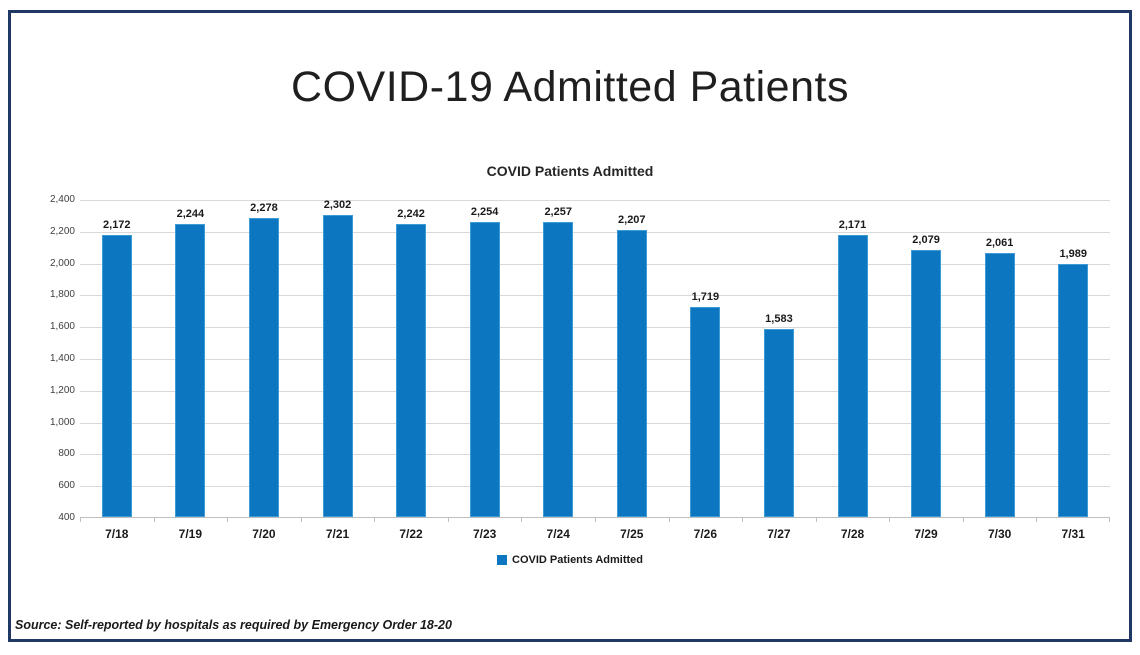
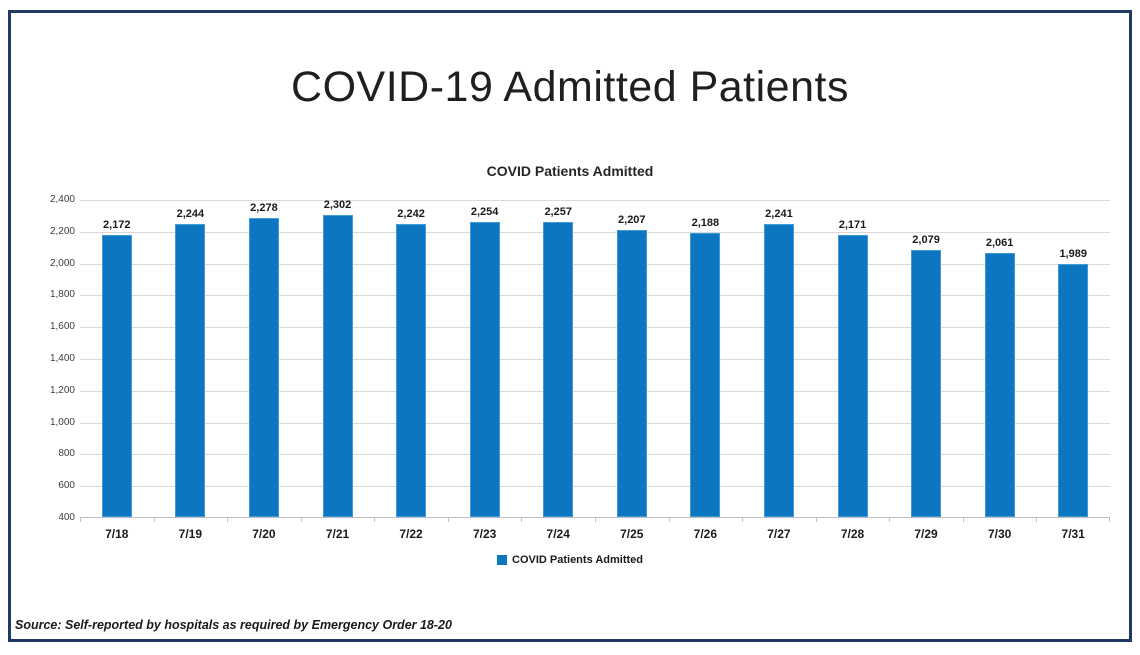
7/26: 1,719 -> 2,188
7/27: 1,583 -> 2,241
